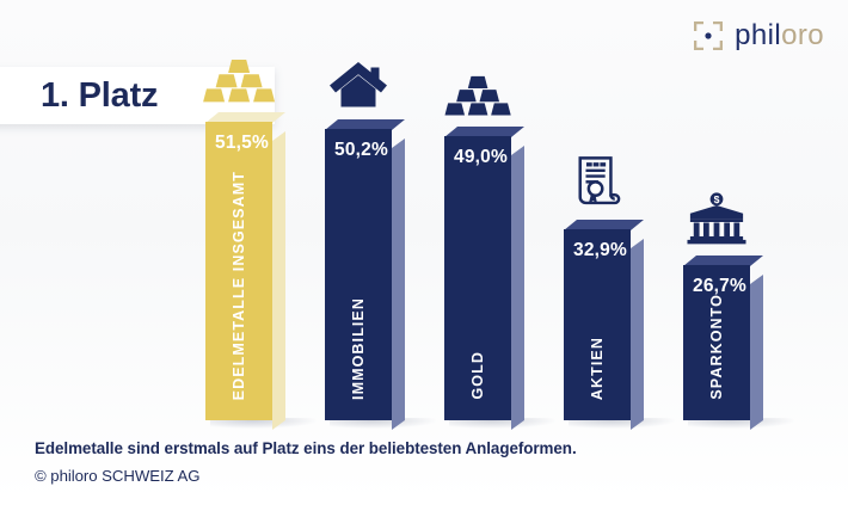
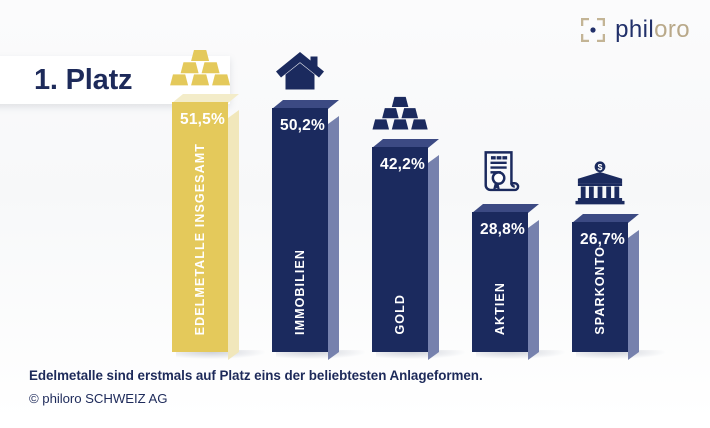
GOLD: 49,0% -> 42,2%
AKTIEN: 32,9% -> 28,8%
